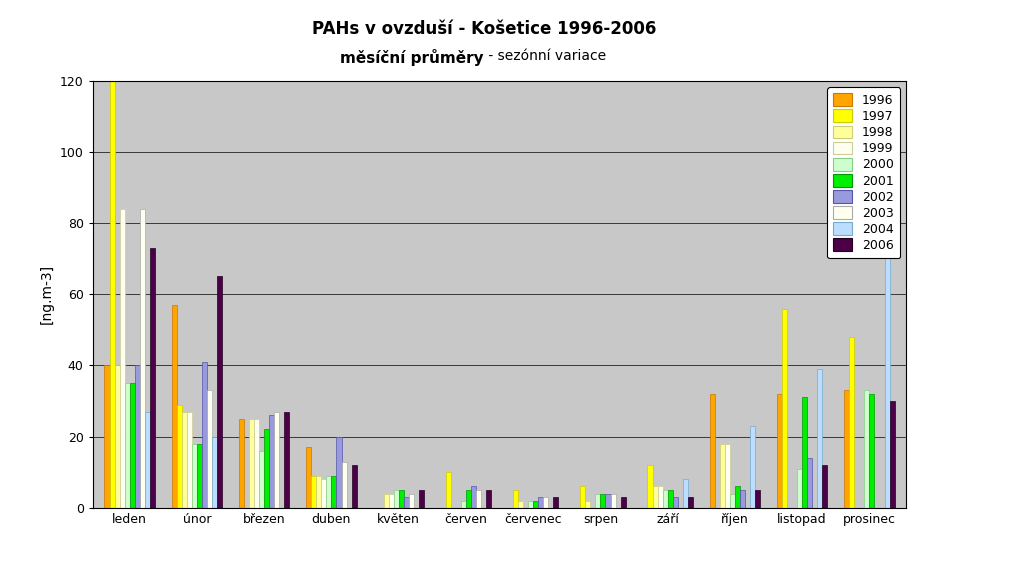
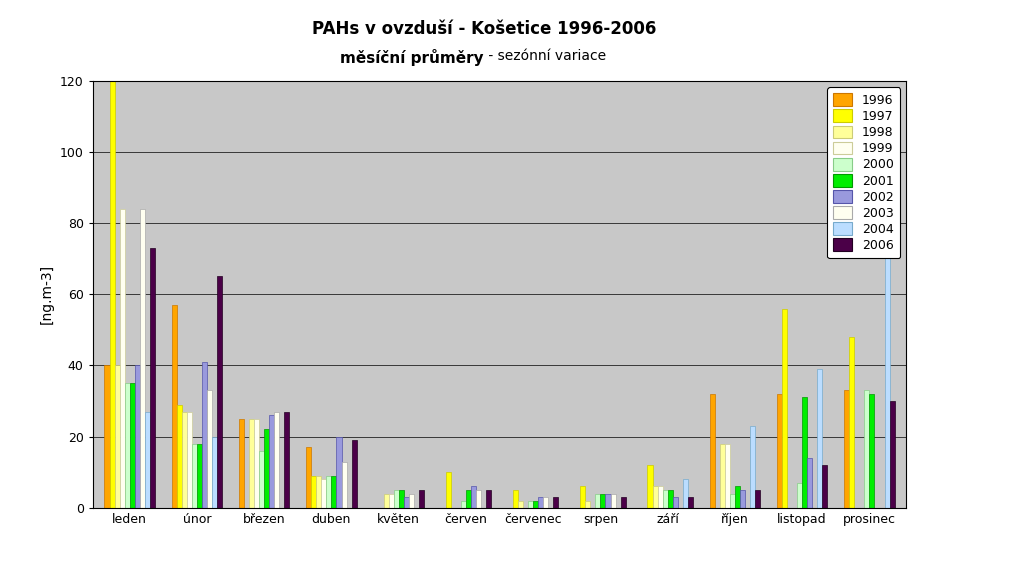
2006/duben: 12 -> 19
2000/listopad: 11 -> 7
